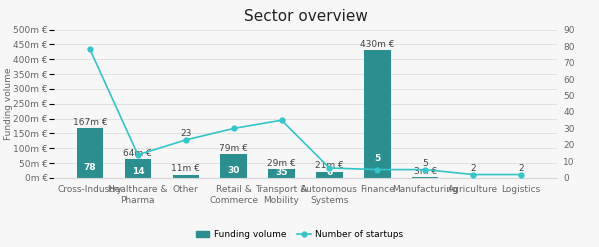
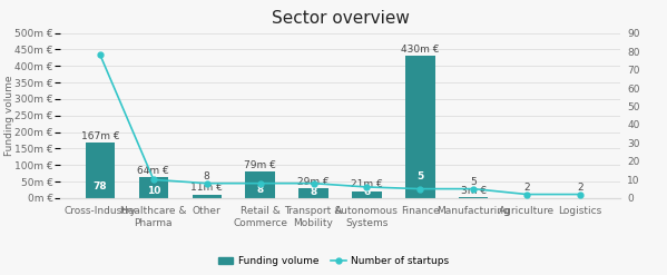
Number of startups/Healthcare & Pharma: 14 -> 10
Number of startups/Other: 23 -> 8
Number of startups/Retail & Commerce: 30 -> 8
Number of startups/Transport & Mobility: 35 -> 8
